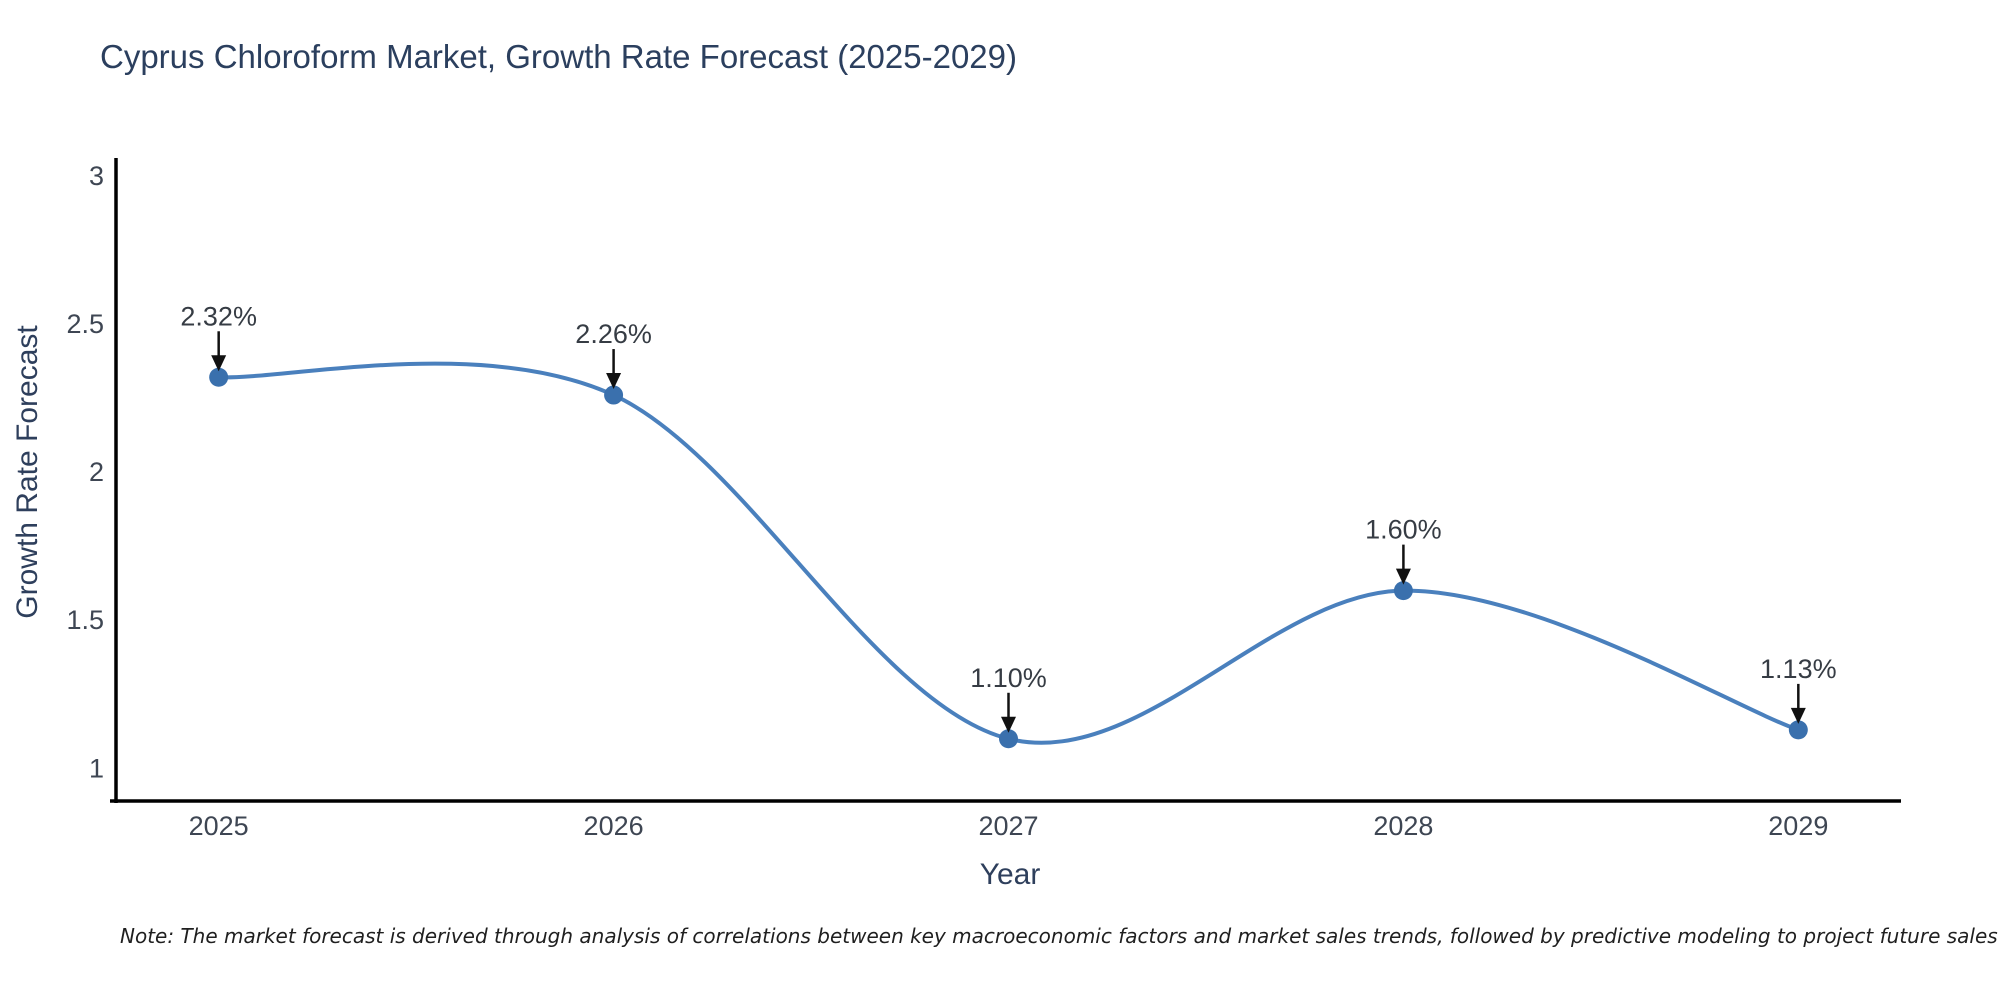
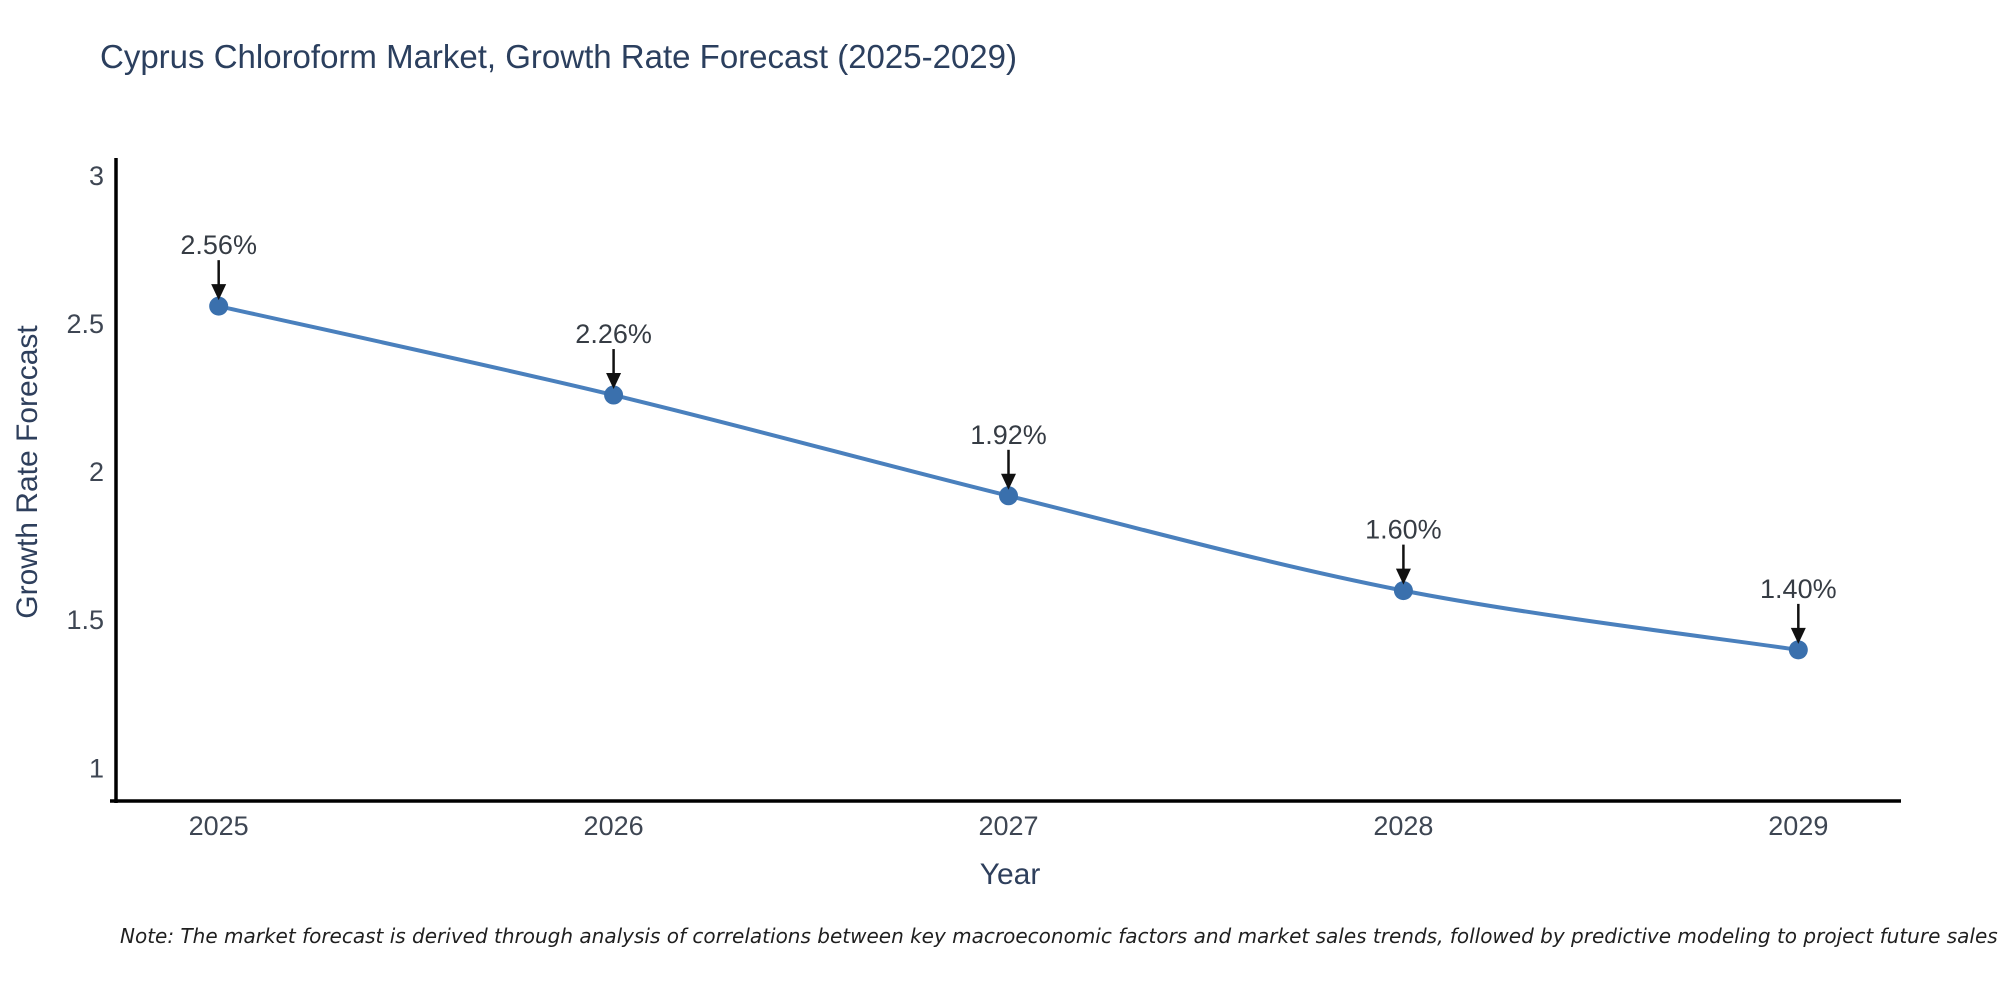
2025: 2.32% -> 2.56%
2027: 1.10% -> 1.92%
2029: 1.13% -> 1.40%
